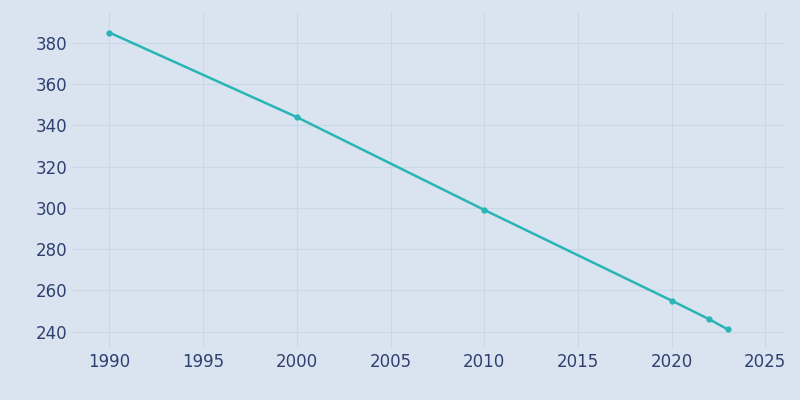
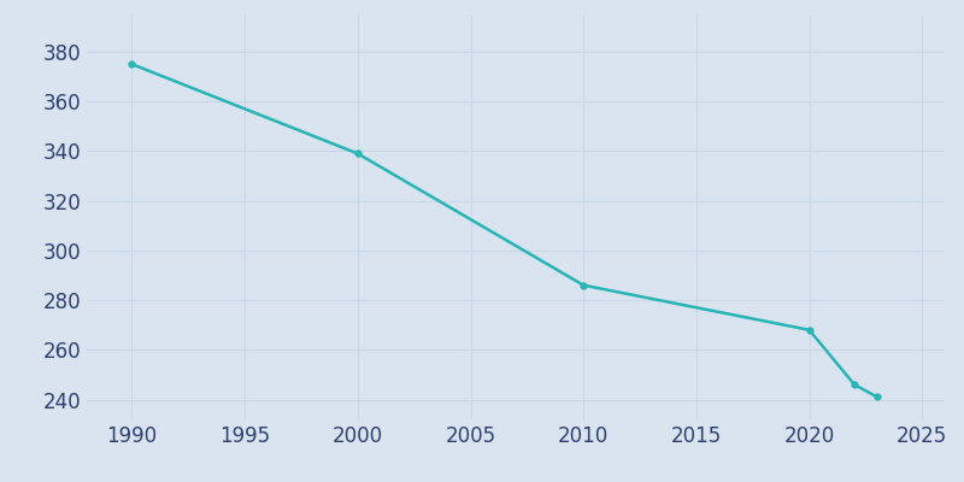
1990: 385 -> 375
2000: 344 -> 339
2010: 299 -> 286
2020: 255 -> 268
